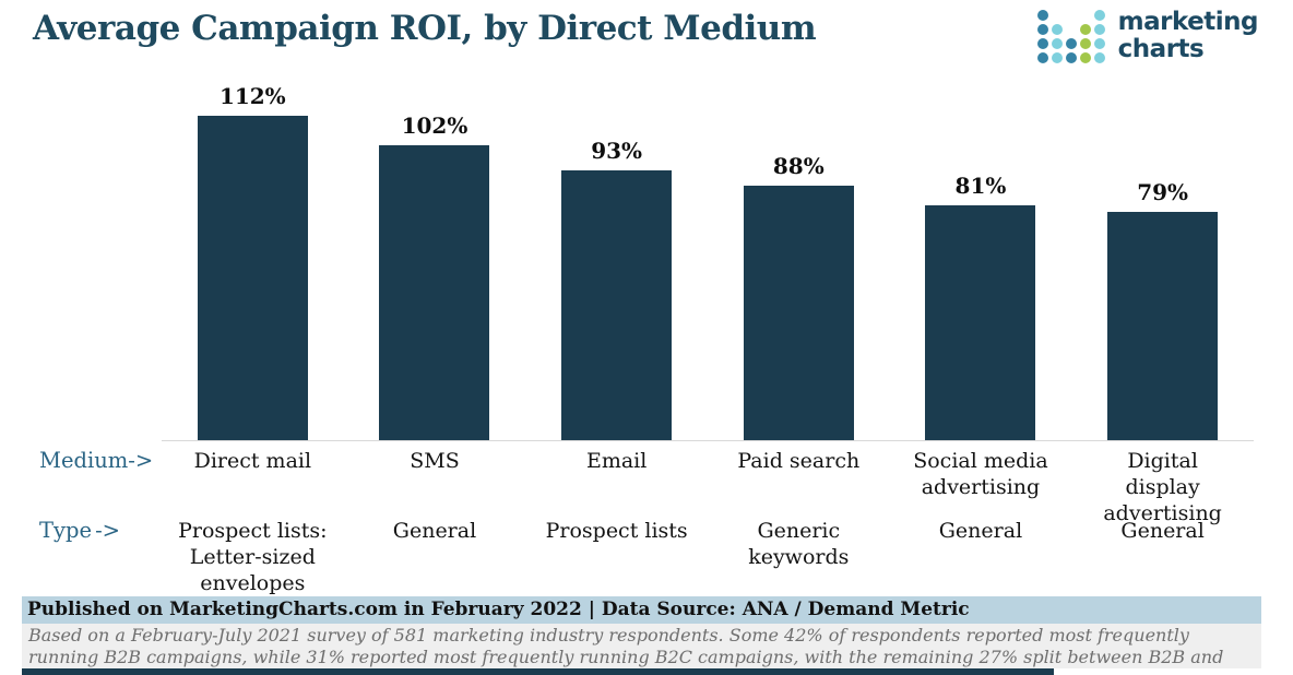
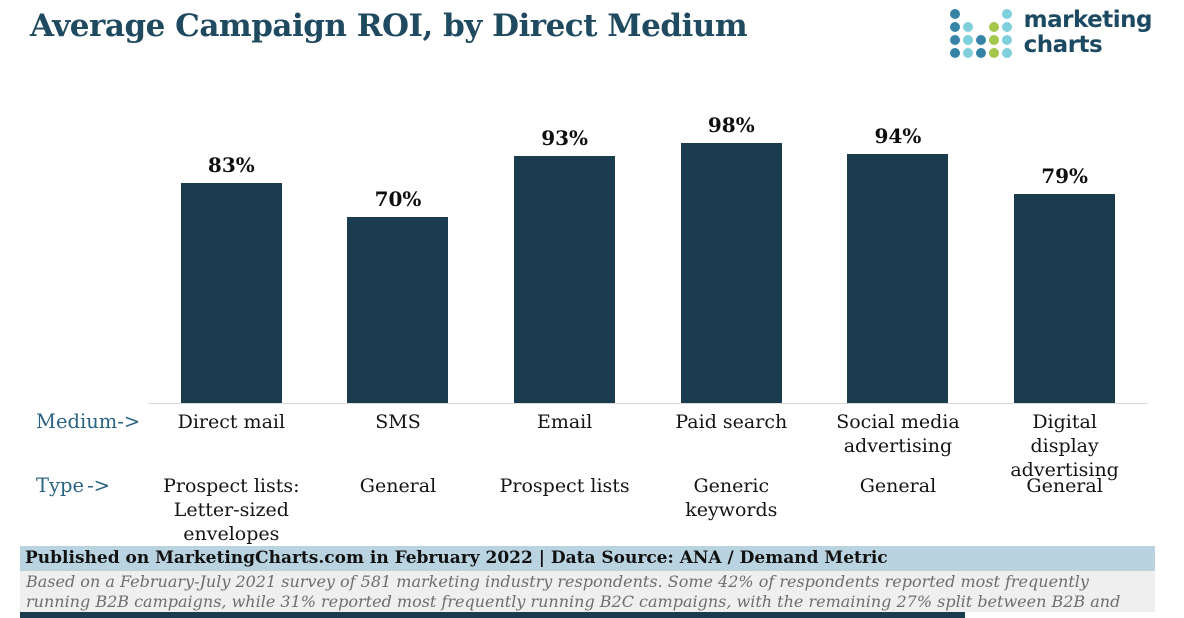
Direct mail: 112% -> 83%
SMS: 102% -> 70%
Paid search: 88% -> 98%
Social media advertising: 81% -> 94%
